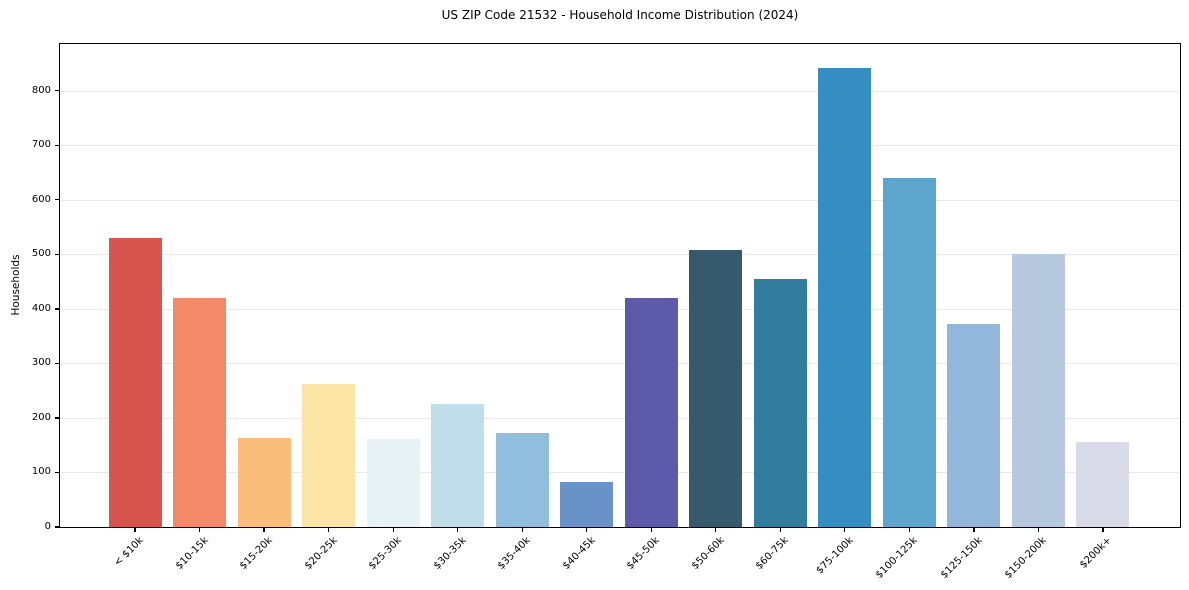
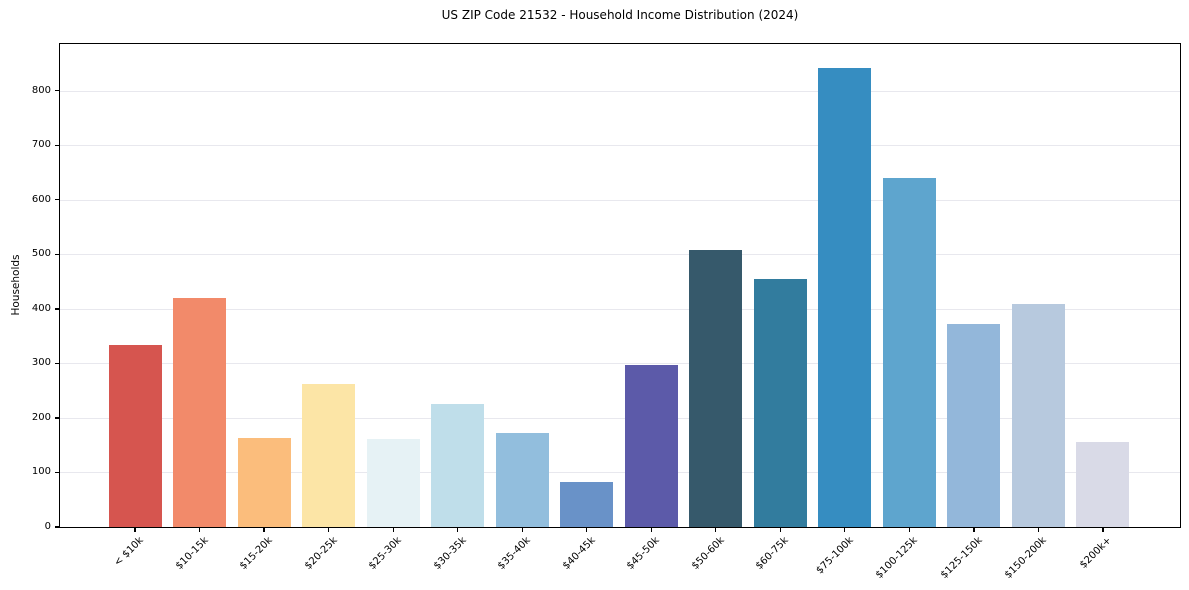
< $10k: 530 -> 330
$45-50k: 420 -> 300
$150-200k: 500 -> 410
